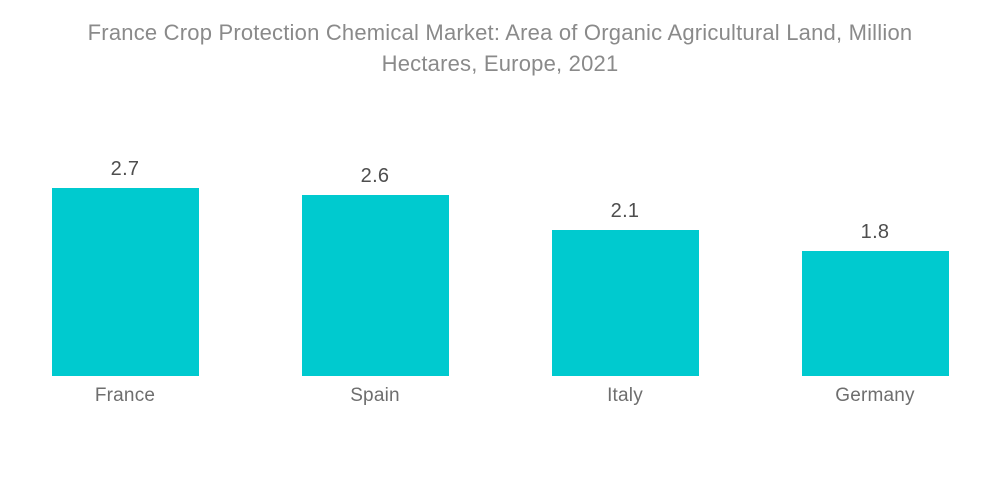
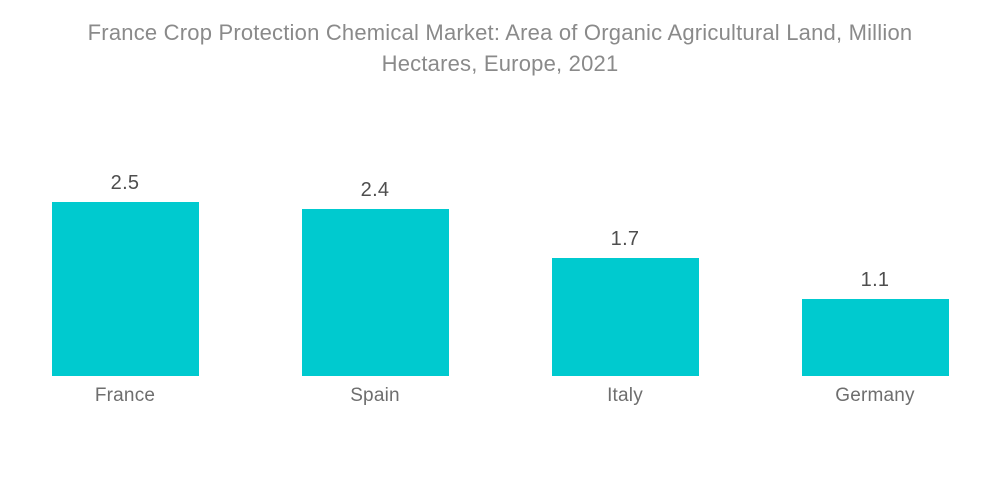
France: 2.7 -> 2.5
Spain: 2.6 -> 2.4
Italy: 2.1 -> 1.7
Germany: 1.8 -> 1.1
